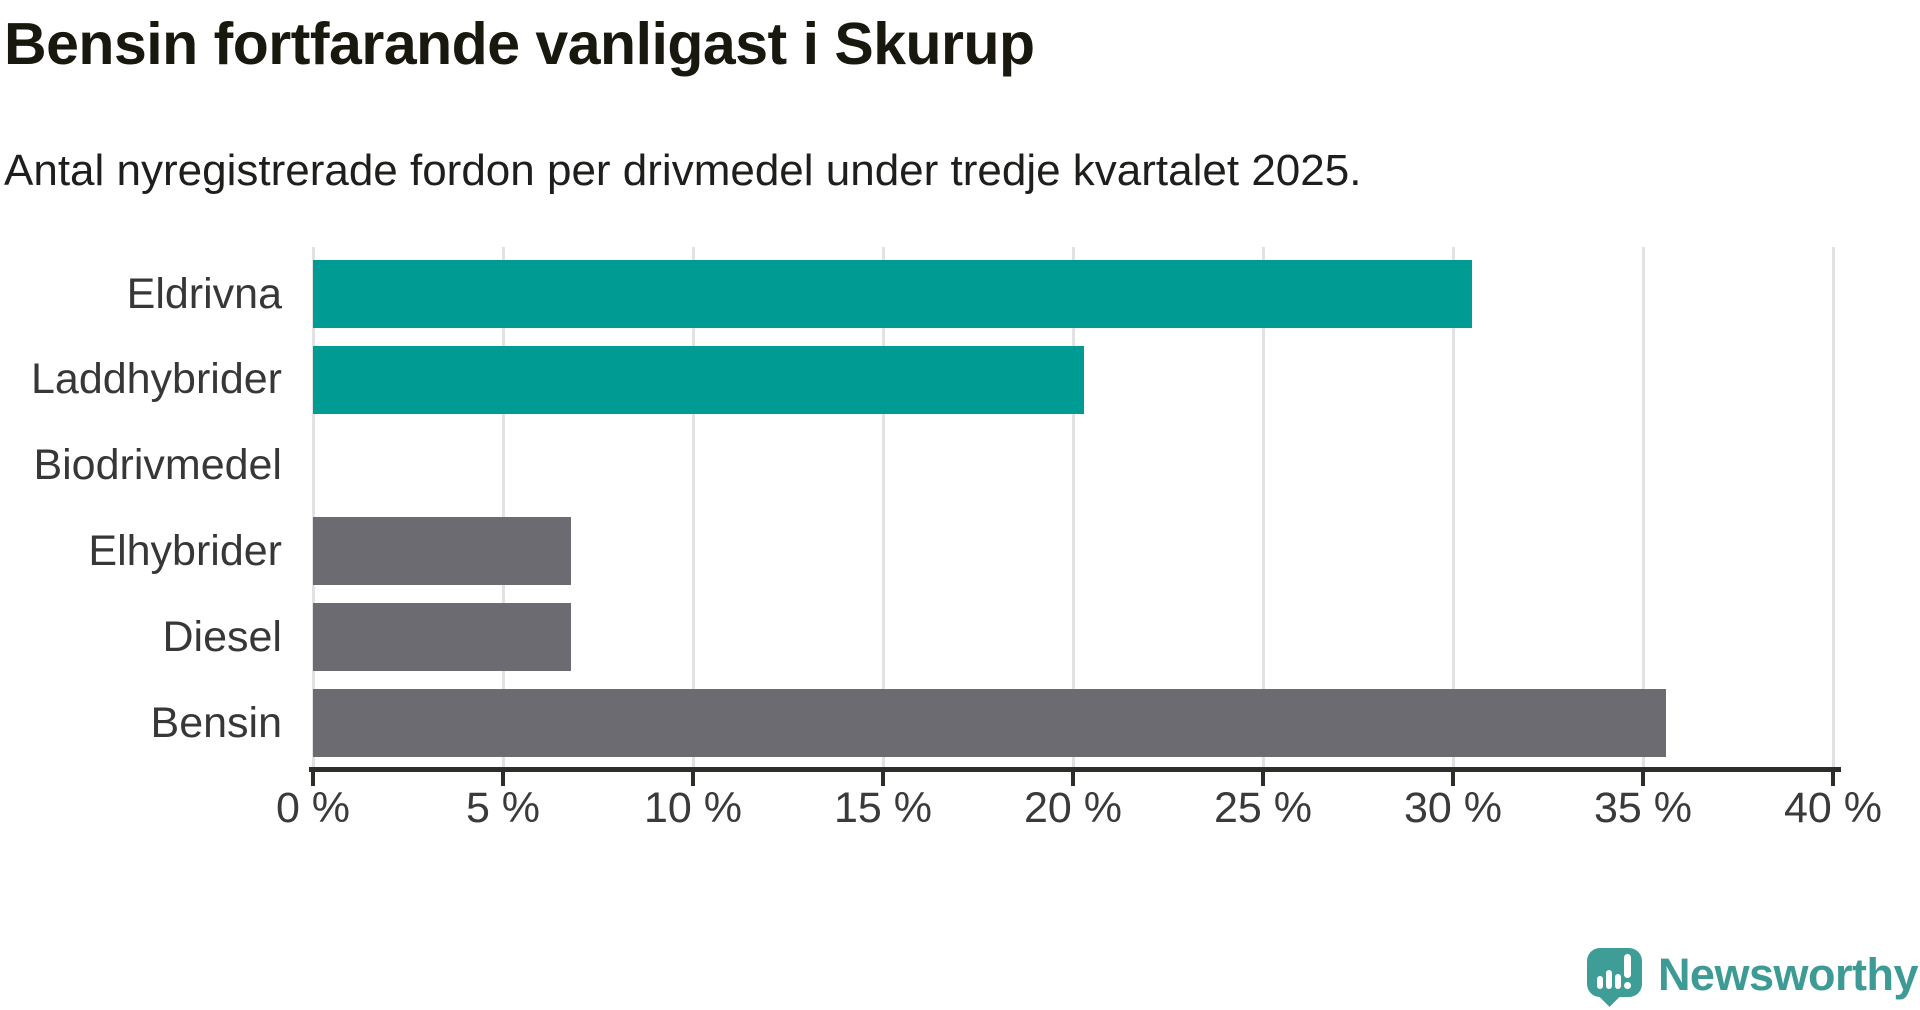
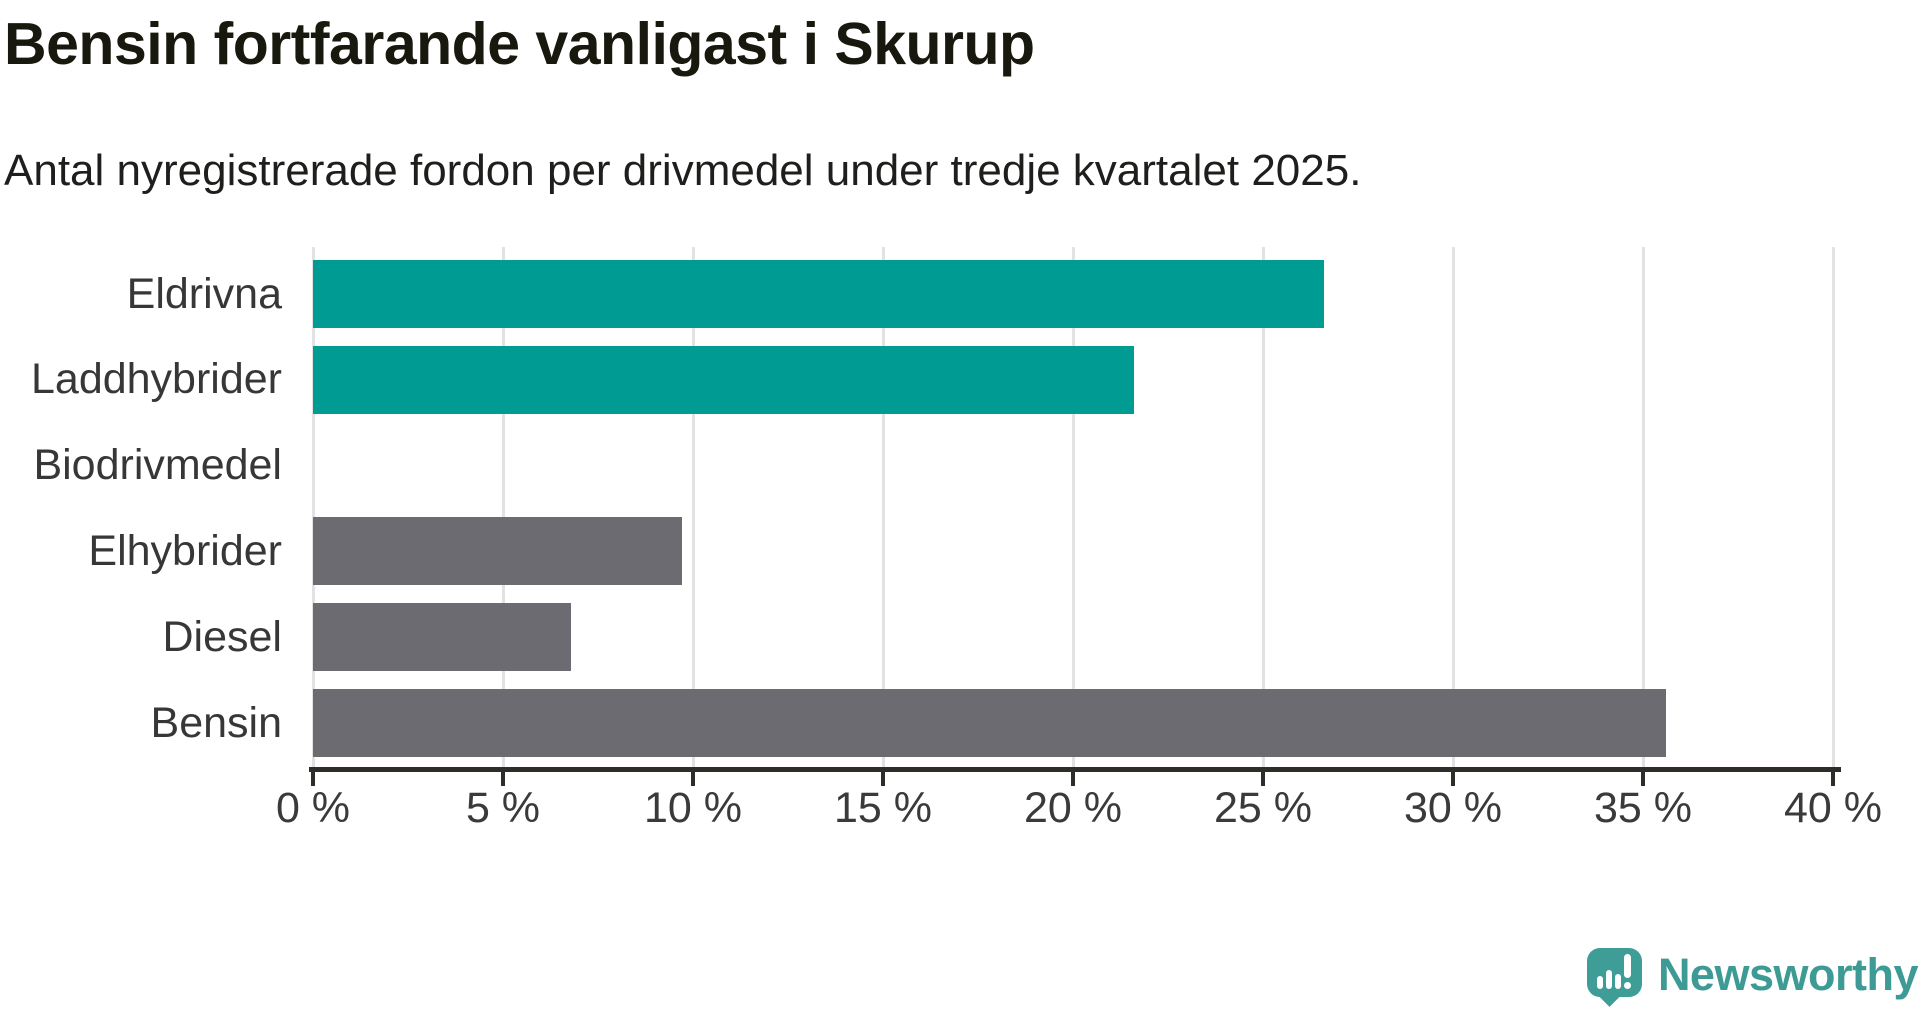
Eldrivna: 30.5% -> 26.6%
Laddhybrider: 20.3% -> 21.6%
Elhybrider: 6.8% -> 9.7%
